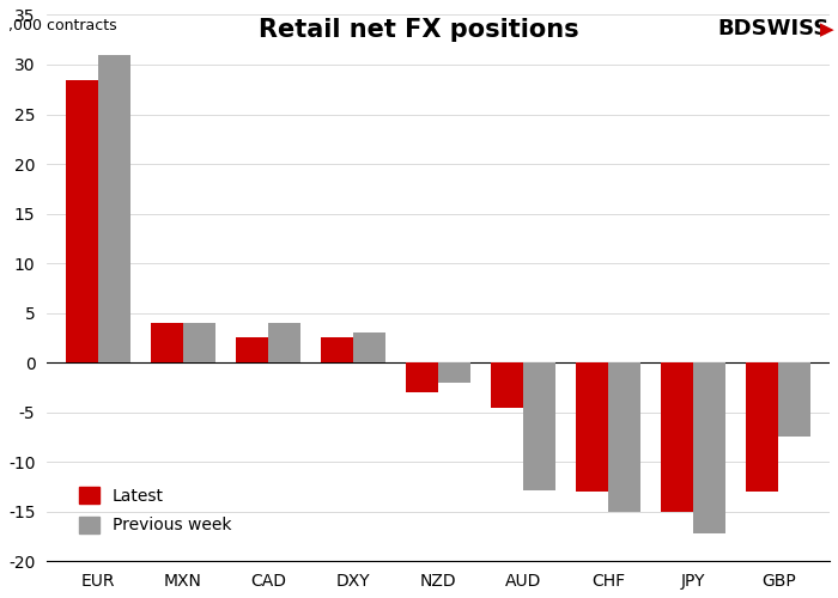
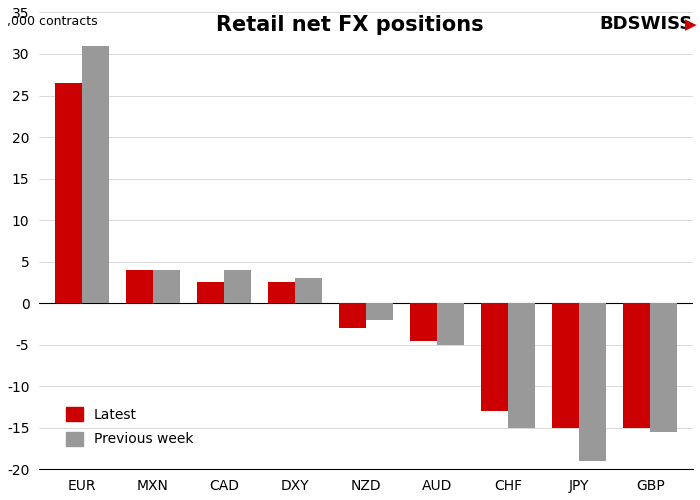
Latest/EUR: 28.4 -> 26.5
Previous week/AUD: -12.8 -> -5.0
Previous week/JPY: -17.2 -> -19.0
Latest/GBP: -13.0 -> -15.0
Previous week/GBP: -7.4 -> -15.5
